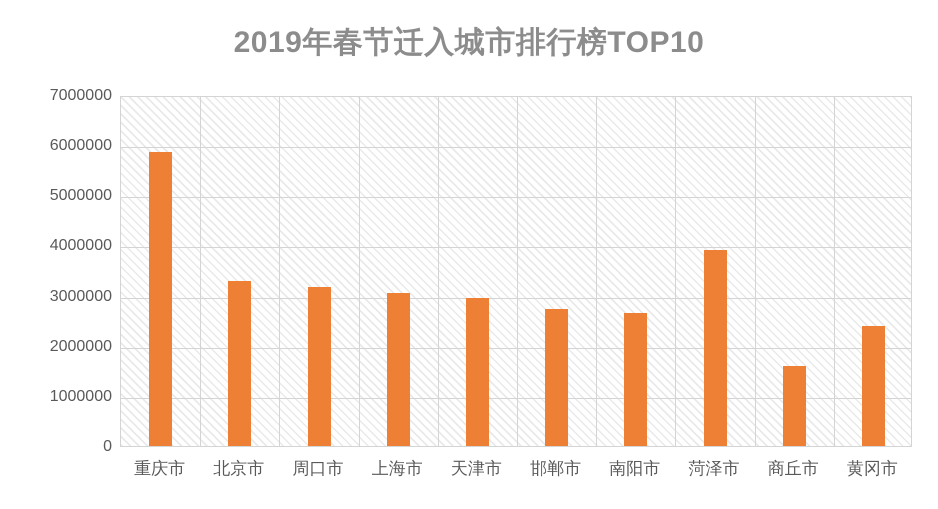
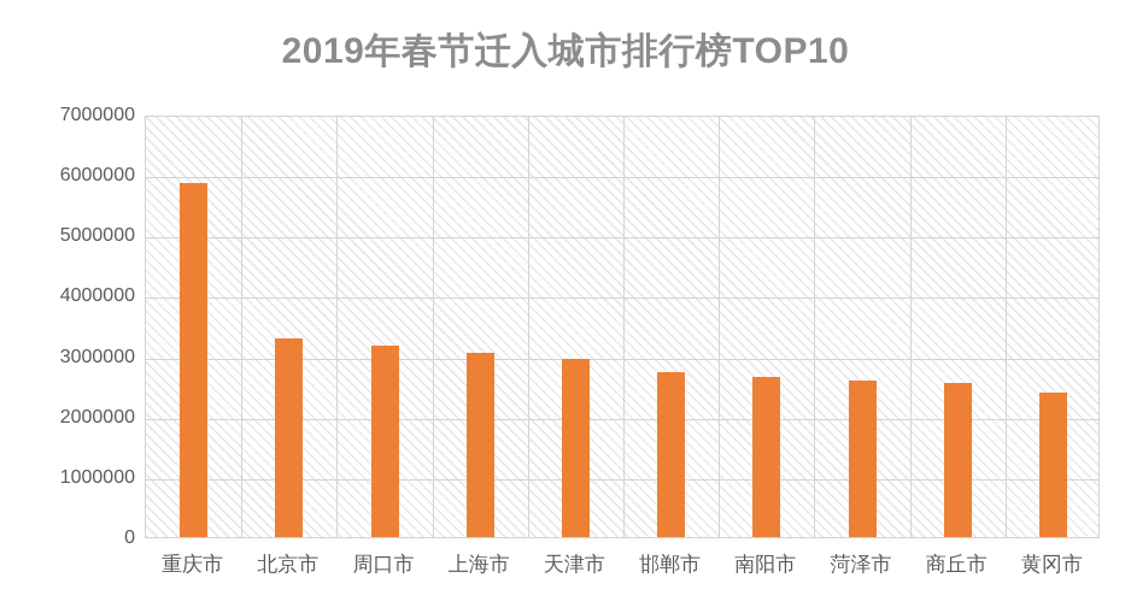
菏泽市: 3900000 -> 2600000
商丘市: 1600000 -> 2600000
